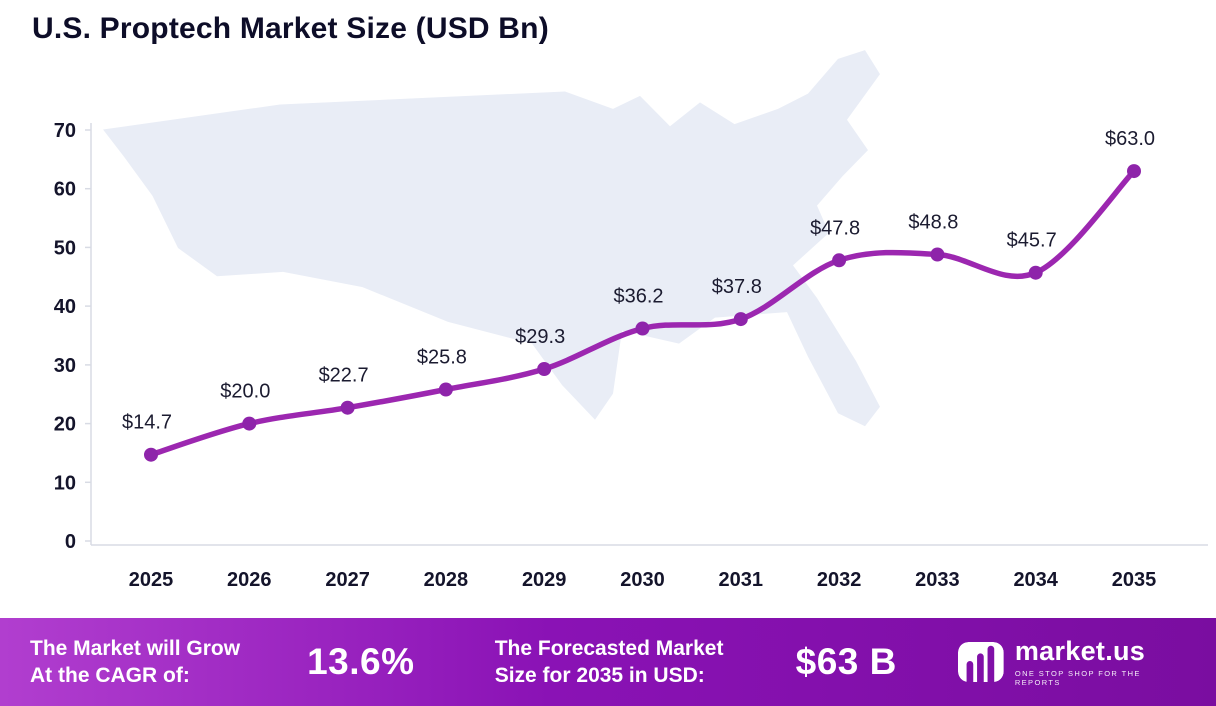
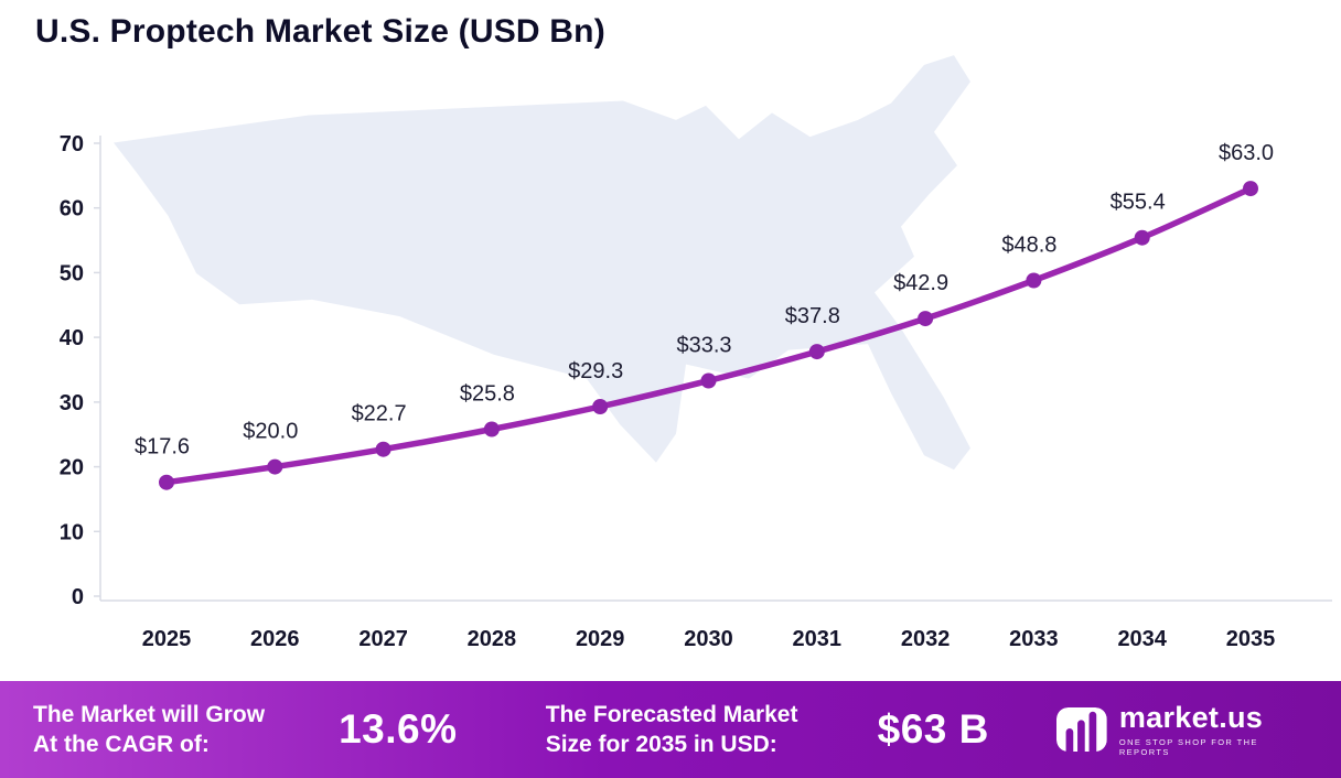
2025: $14.7 -> $17.6
2030: $36.2 -> $33.3
2032: $47.8 -> $42.9
2034: $45.7 -> $55.4
